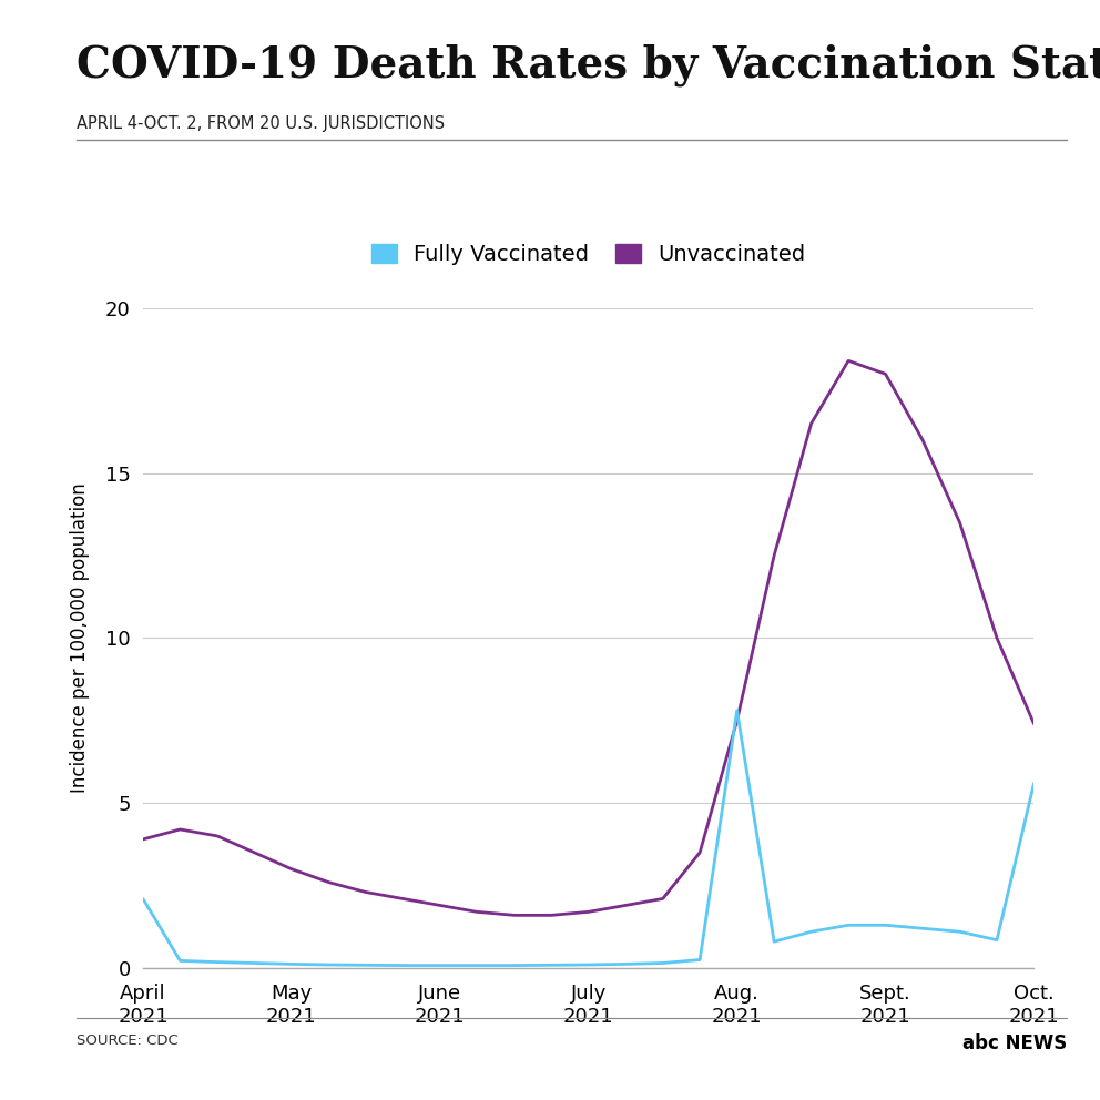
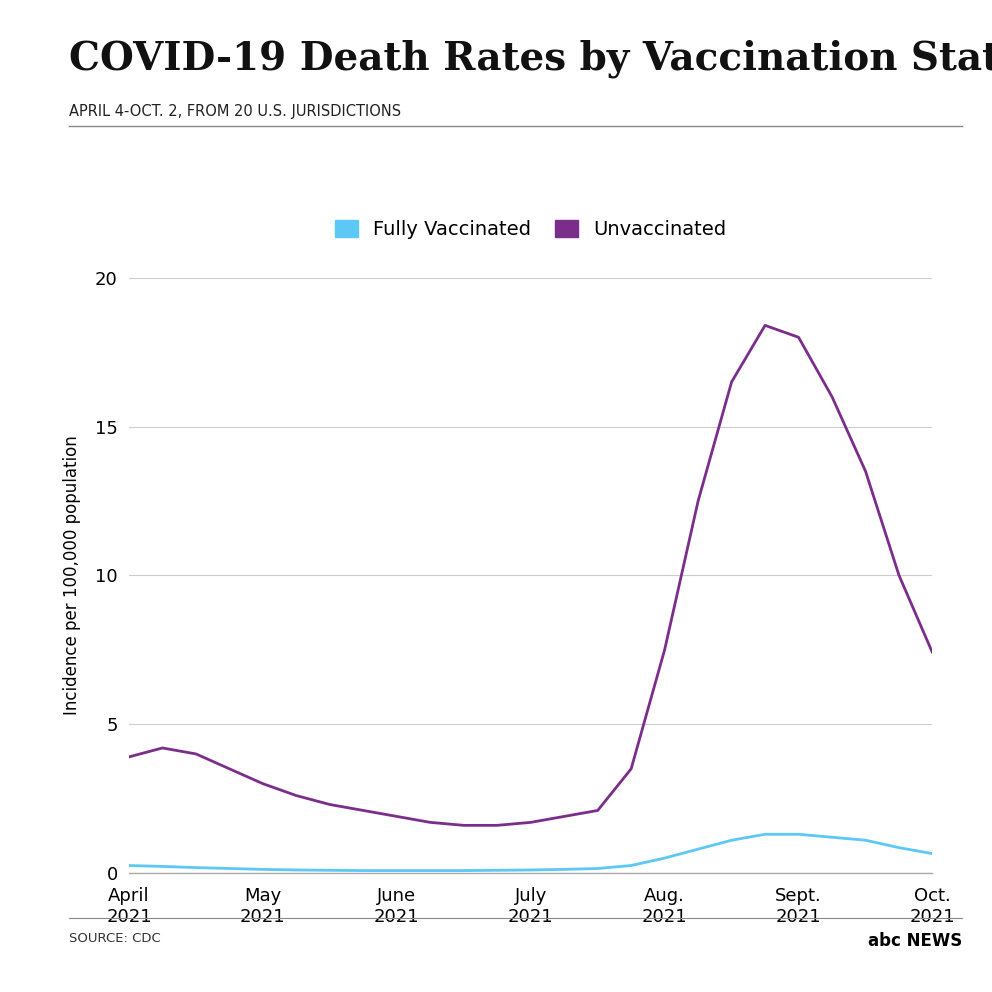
Fully Vaccinated/April 2021: 2.10 -> 0.25
Fully Vaccinated/Aug. 2021: 7.80 -> 0.50
Fully Vaccinated/Oct. 2021: 5.60 -> 0.65
